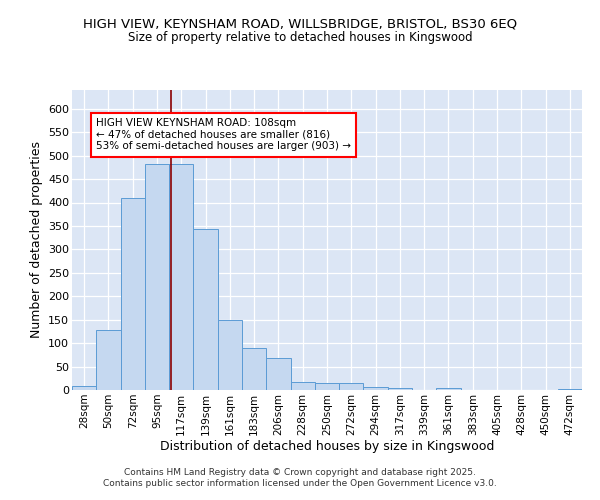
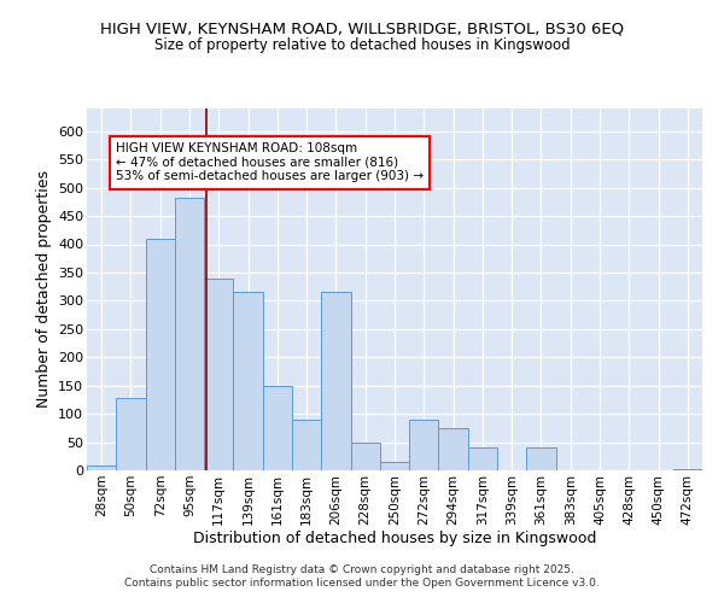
117sqm: 483 -> 340
139sqm: 343 -> 315
206sqm: 68 -> 315
228sqm: 18 -> 50
272sqm: 15 -> 90
294sqm: 6 -> 75
317sqm: 4 -> 40
361sqm: 4 -> 40
